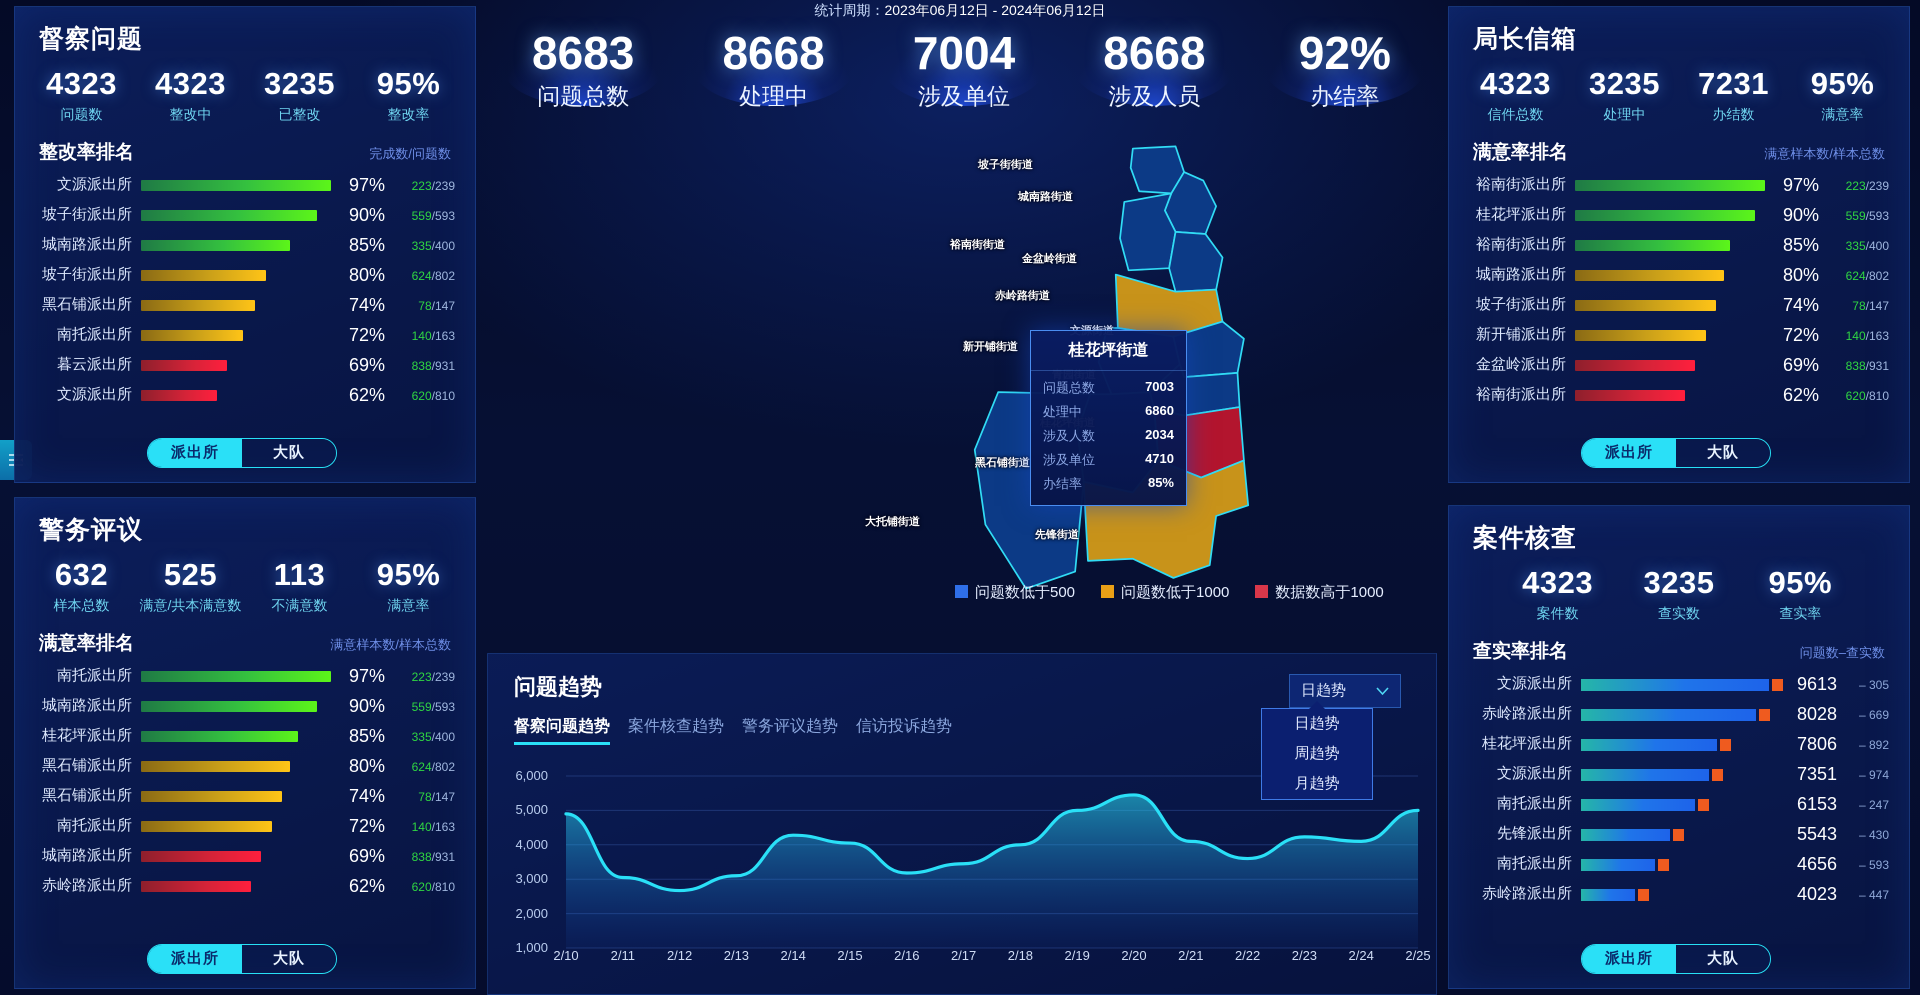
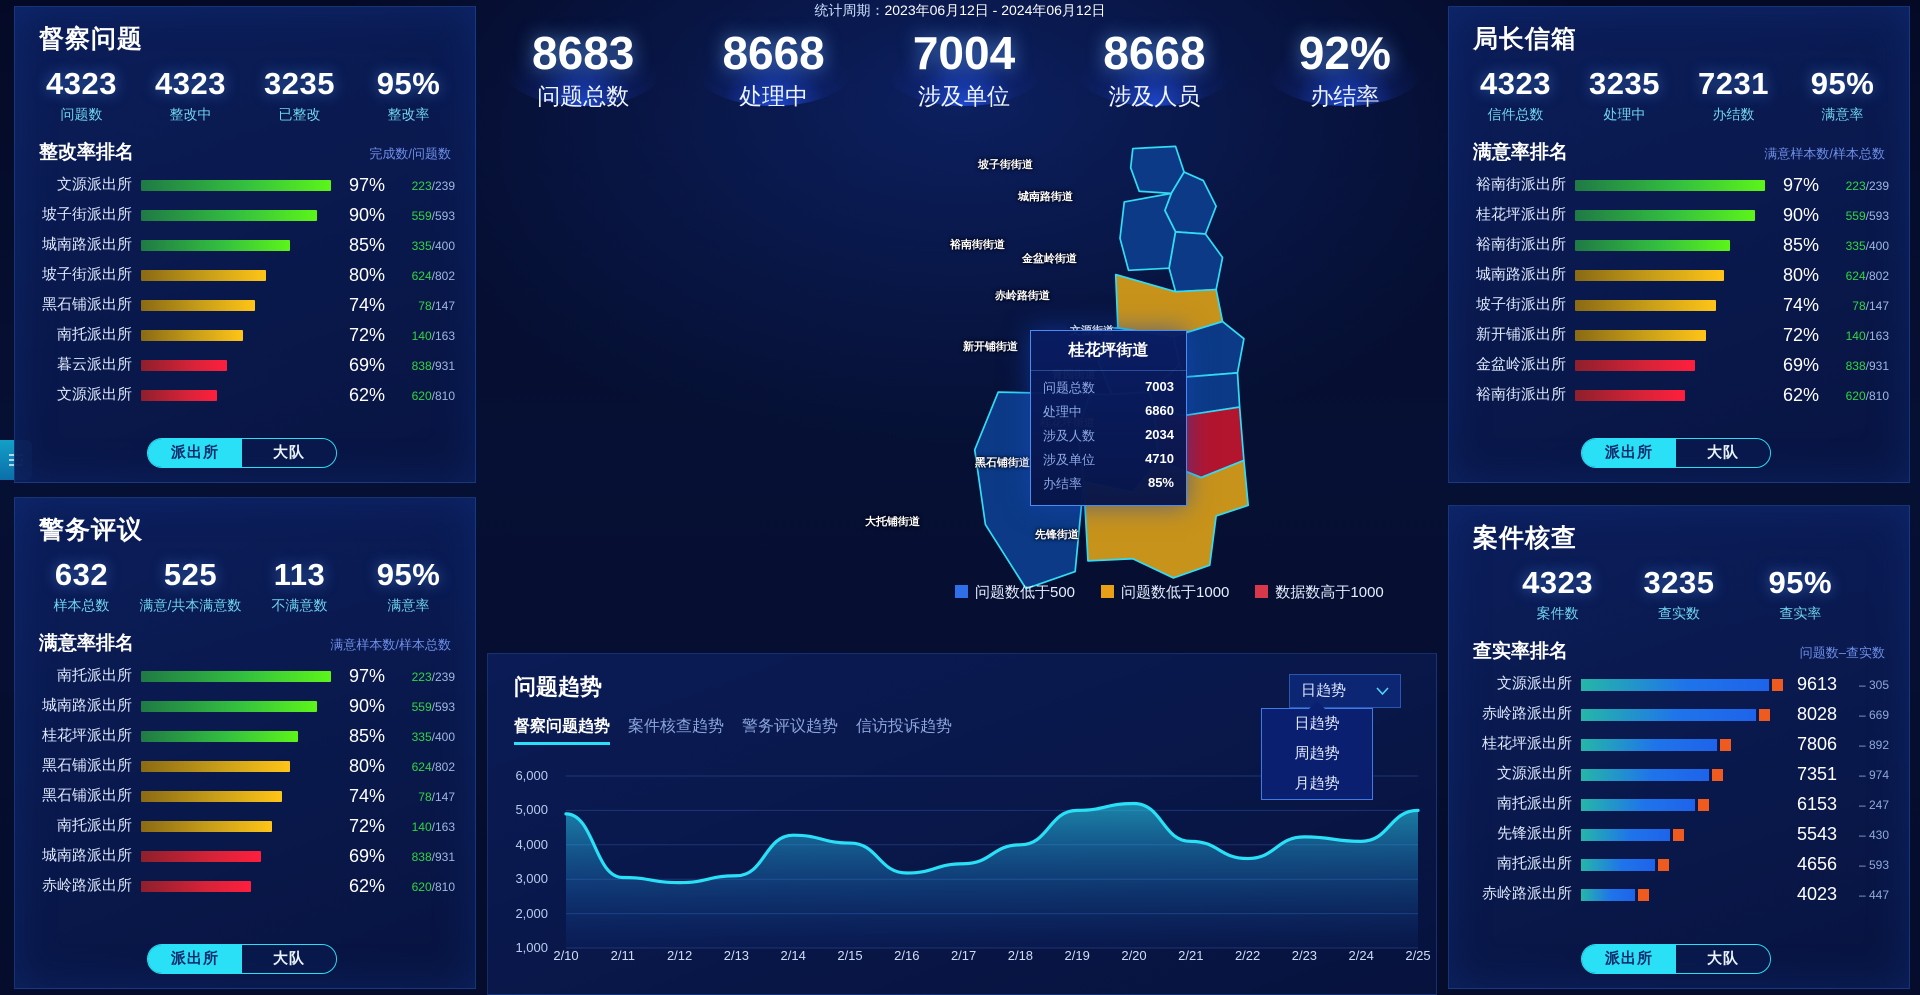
2/12: 2700 -> 2900
2/20: 5400 -> 5200
